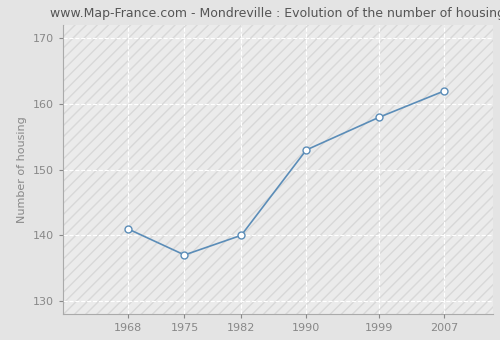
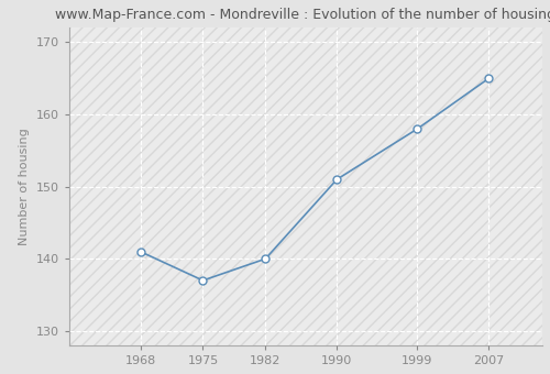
1990: 153 -> 151
2007: 162 -> 165
